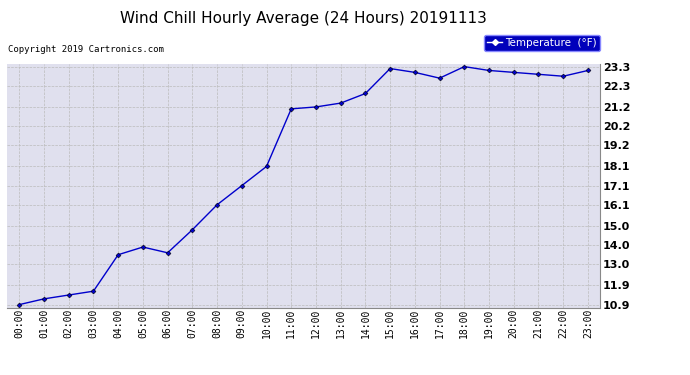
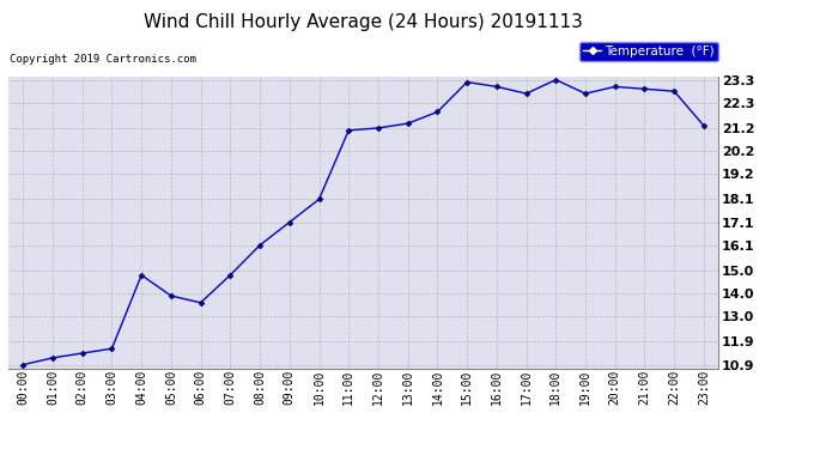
04:00: 13.5 -> 14.8
19:00: 23.1 -> 22.7
23:00: 23.1 -> 21.3
